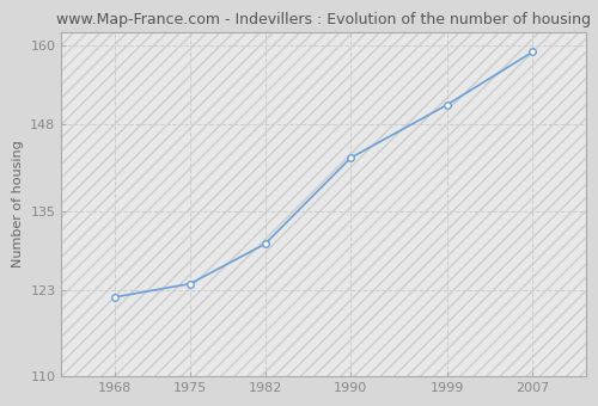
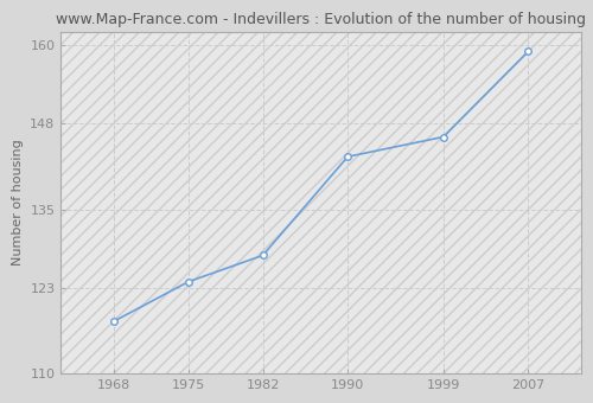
1968: 122 -> 118
1982: 130 -> 128
1999: 151 -> 146
